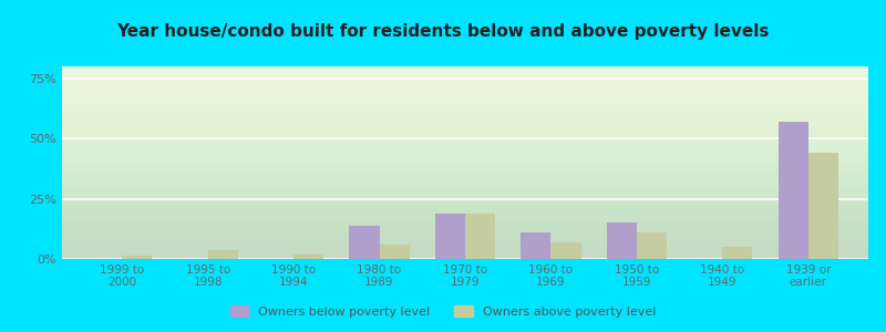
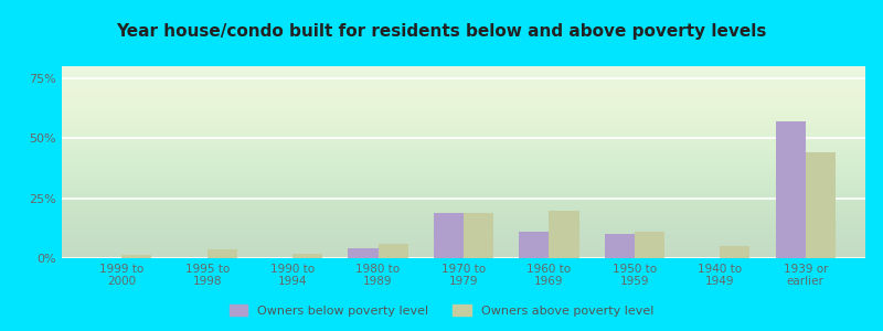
Owners below poverty level/1980 to 1989: 14% -> 4%
Owners above poverty level/1960 to 1969: 7.0% -> 20.0%
Owners below poverty level/1950 to 1959: 15% -> 10%
